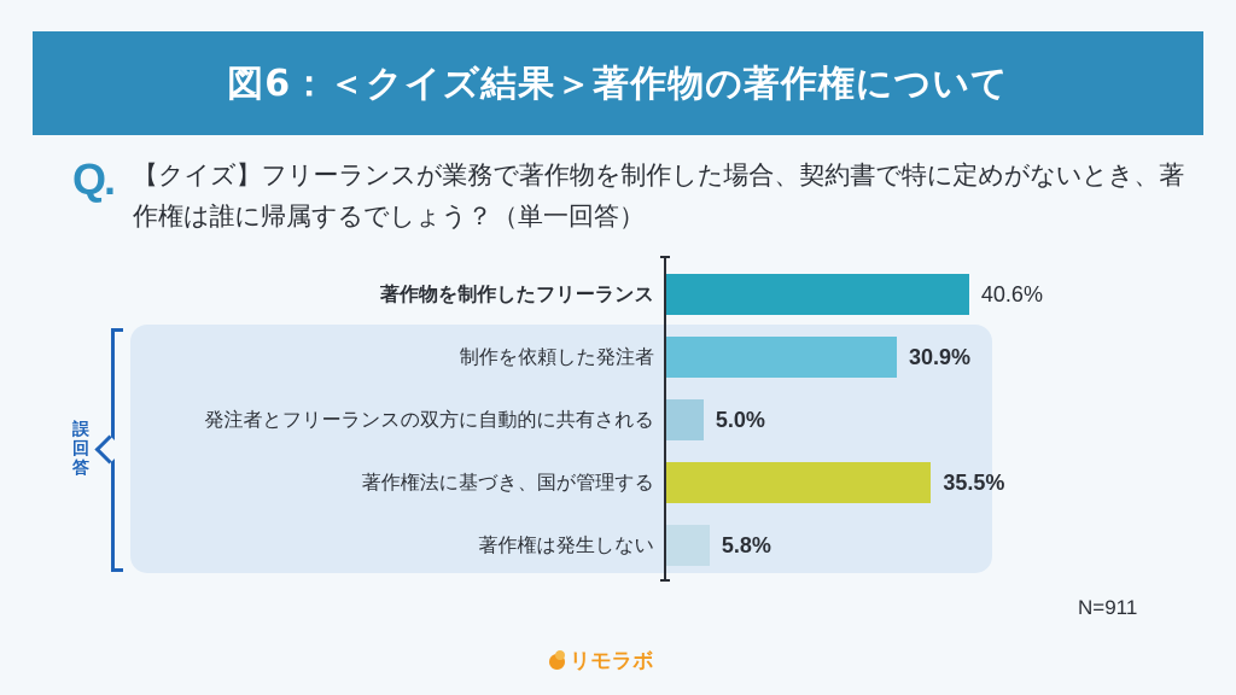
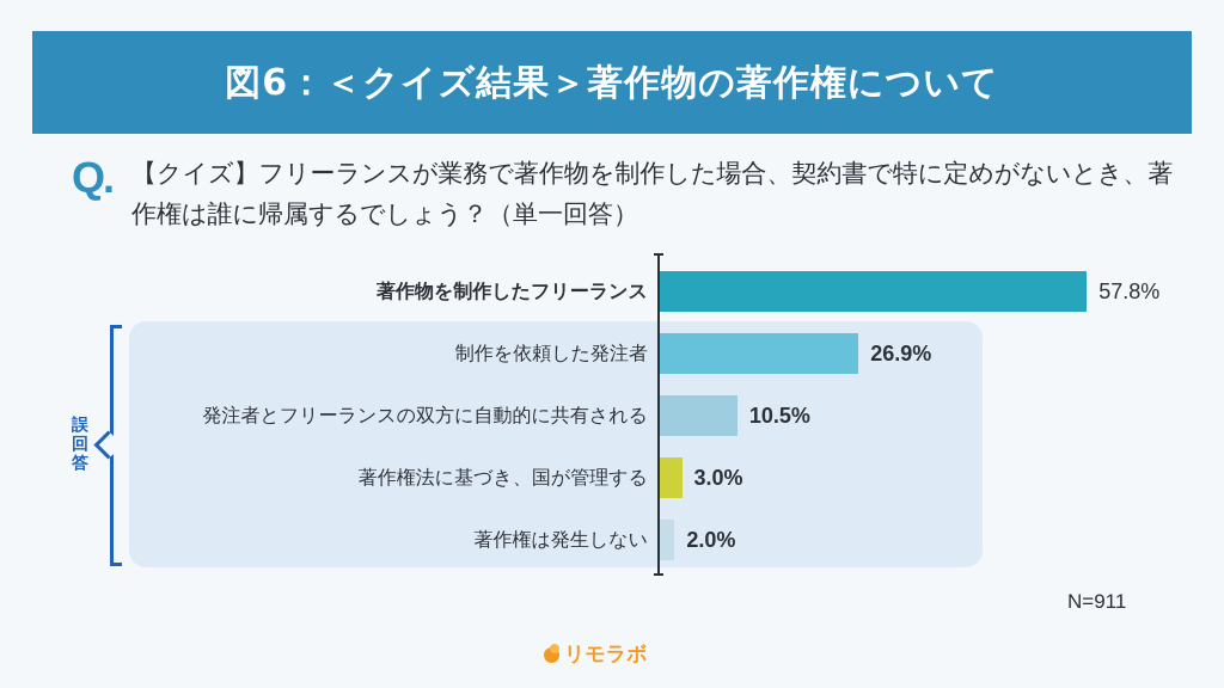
著作物を制作したフリーランス: 40.6% -> 57.8%
制作を依頼した発注者: 30.9% -> 26.9%
発注者とフリーランスの双方に自動的に共有される: 5.0% -> 10.5%
著作権法に基づき、国が管理する: 35.5% -> 3.0%
著作権は発生しない: 5.8% -> 2.0%
